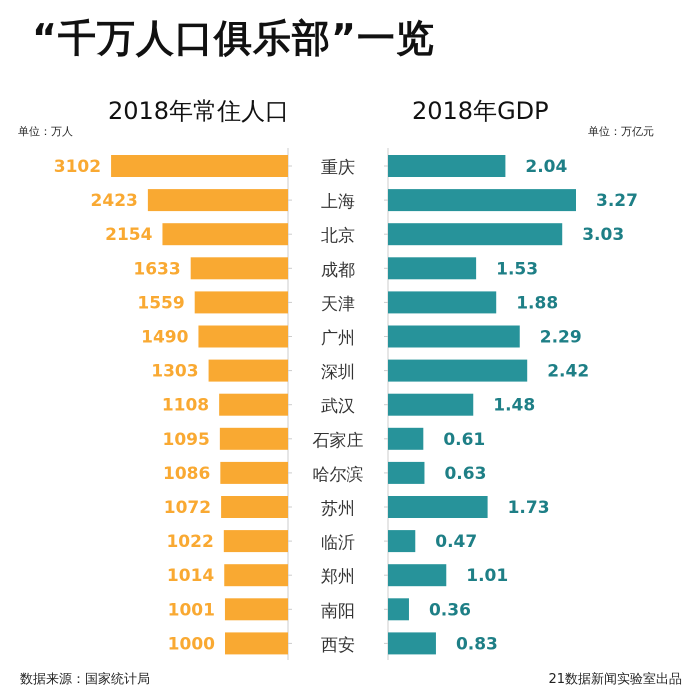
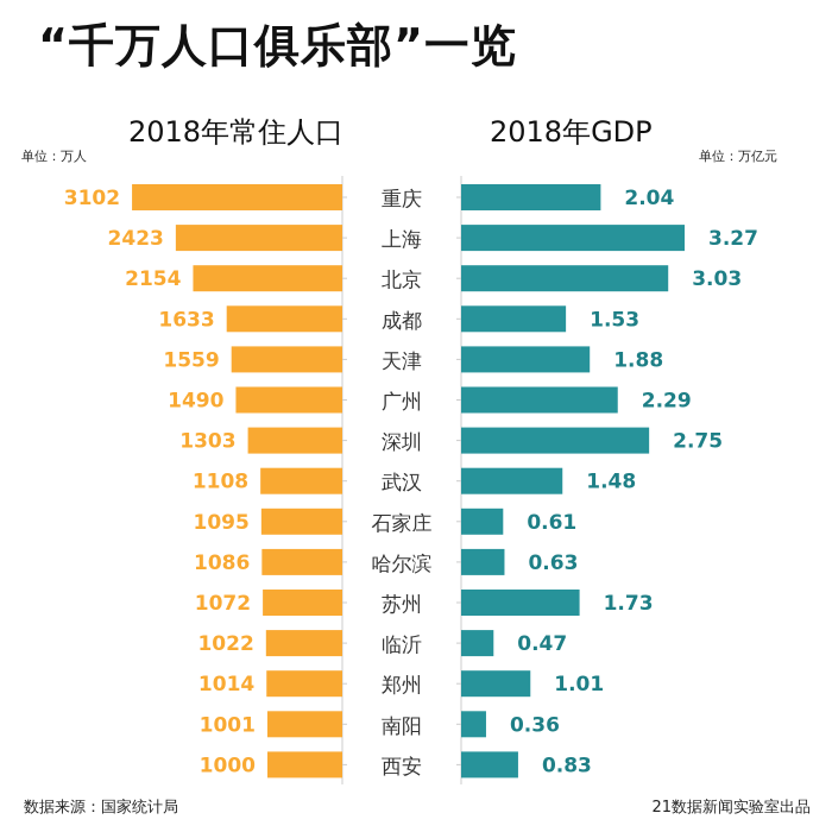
2018年GDP/深圳: 2.42 -> 2.75
